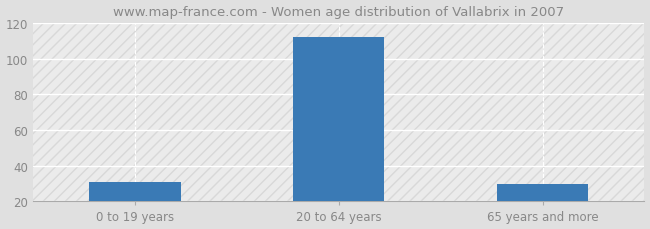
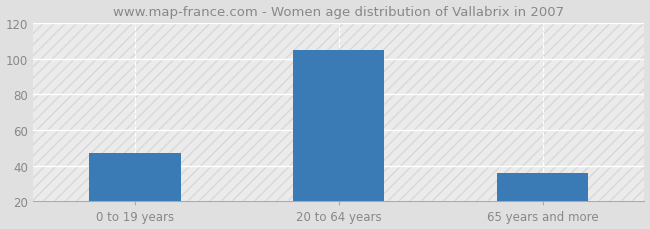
0 to 19 years: 31 -> 47
20 to 64 years: 112 -> 105
65 years and more: 30 -> 36
